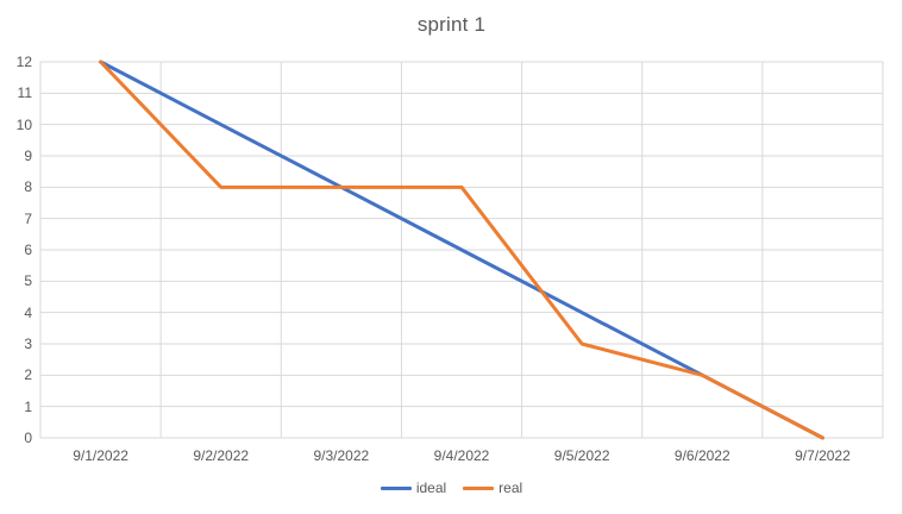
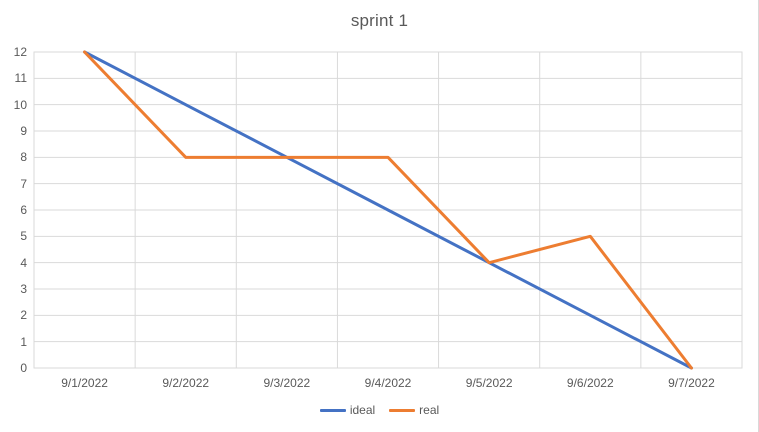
real/9/5/2022: 3 -> 4
real/9/6/2022: 2 -> 5
